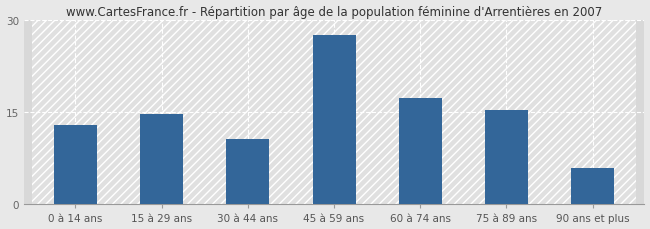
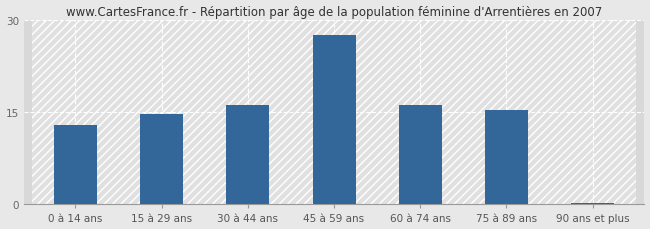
30 à 44 ans: 10.6 -> 16.2
60 à 74 ans: 17.4 -> 16.2
90 ans et plus: 6.0 -> 0.3
